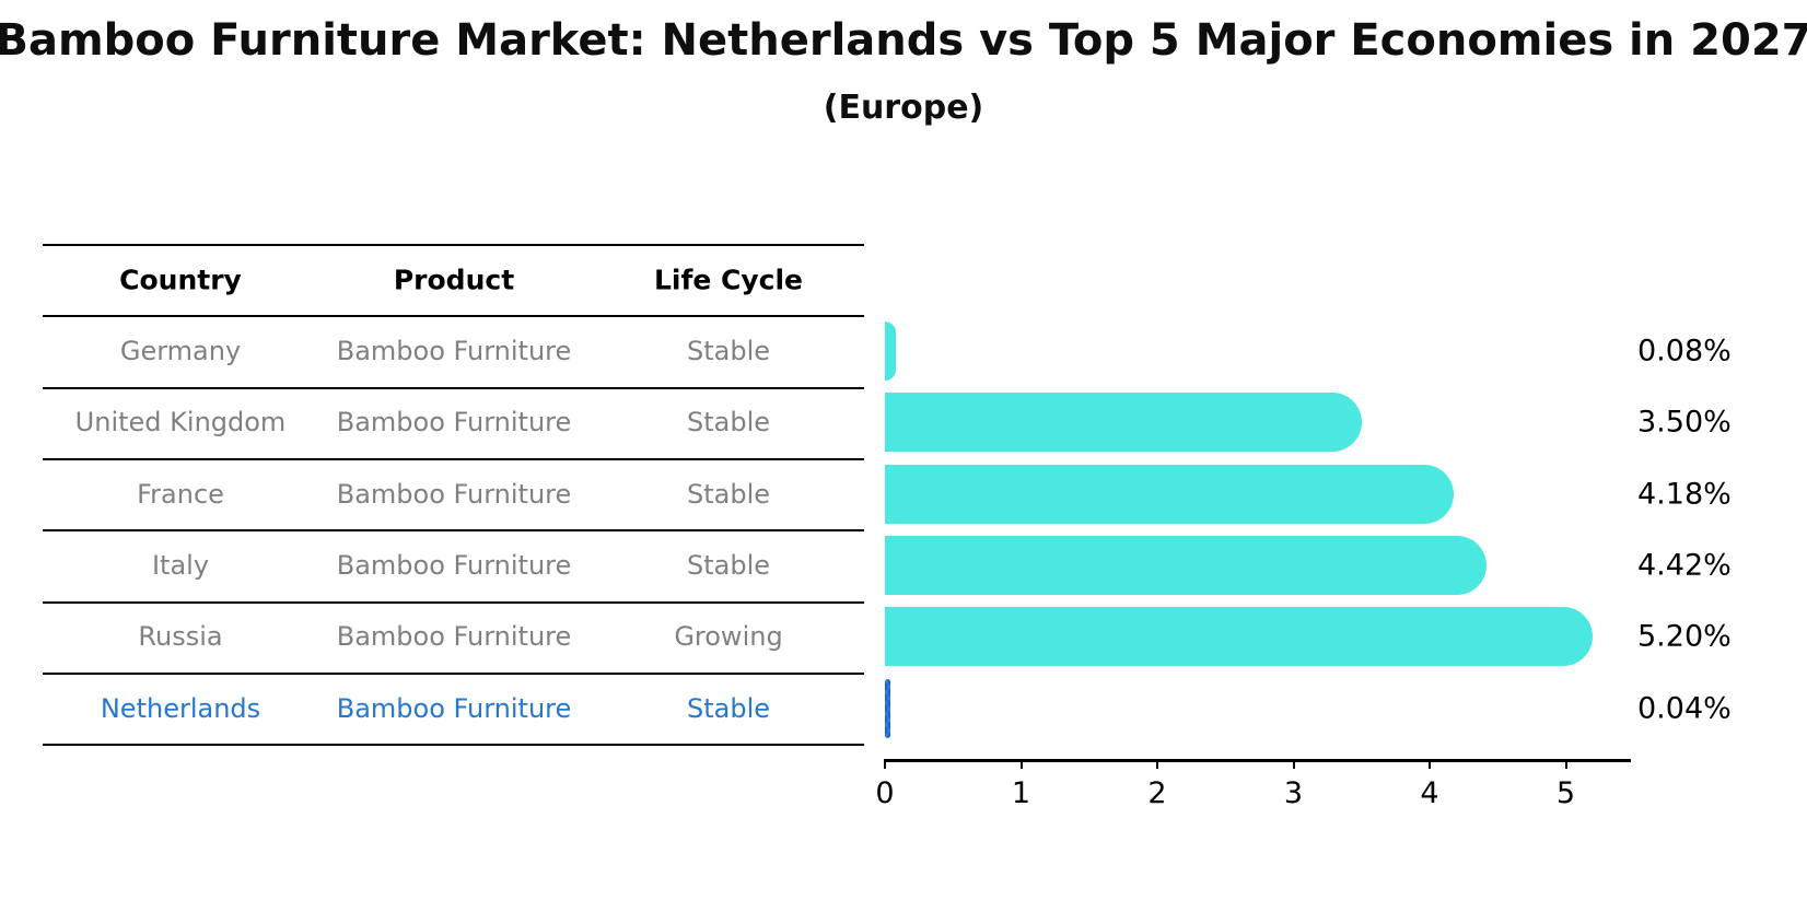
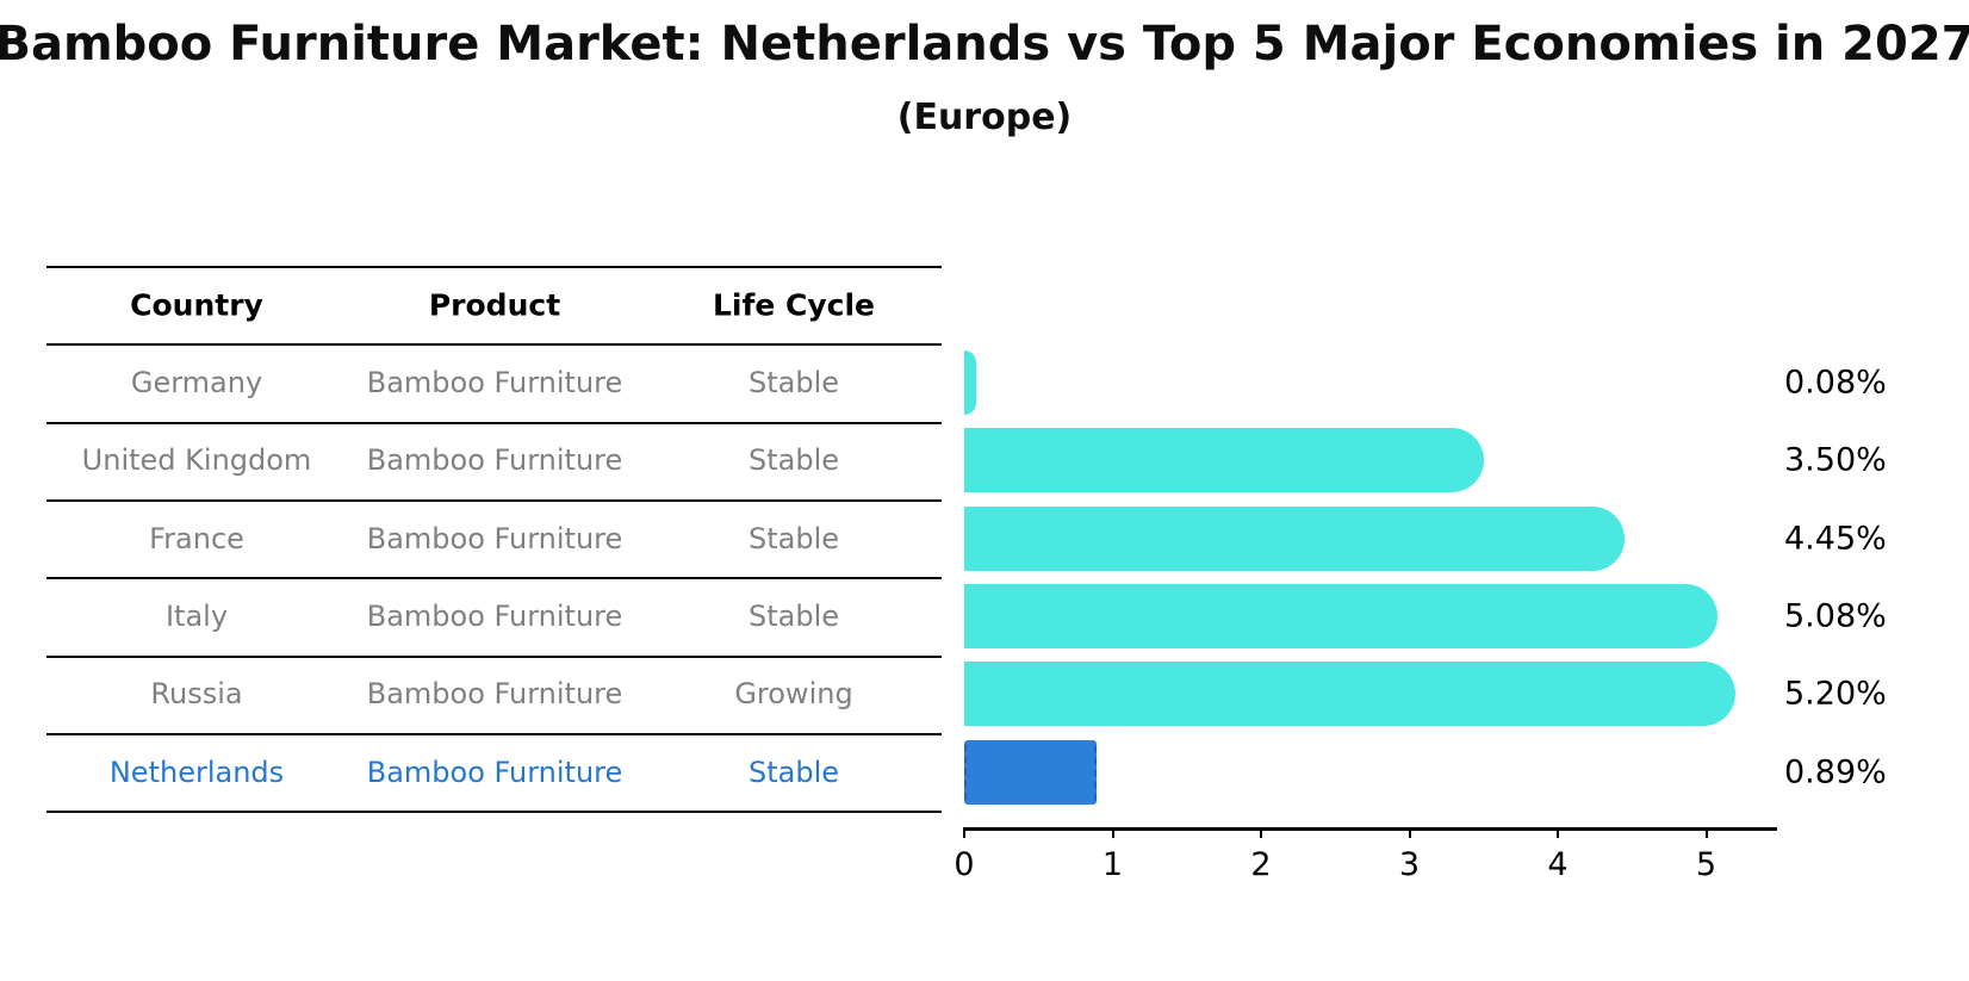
France: 4.18% -> 4.45%
Italy: 4.42% -> 5.08%
Netherlands: 0.04% -> 0.89%
